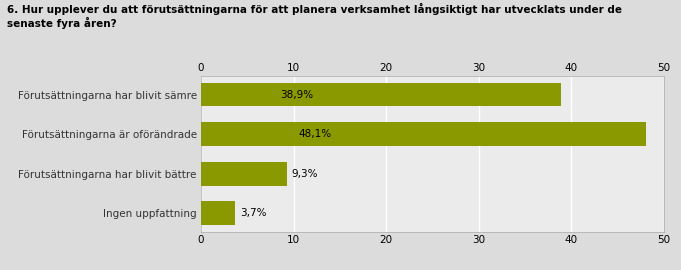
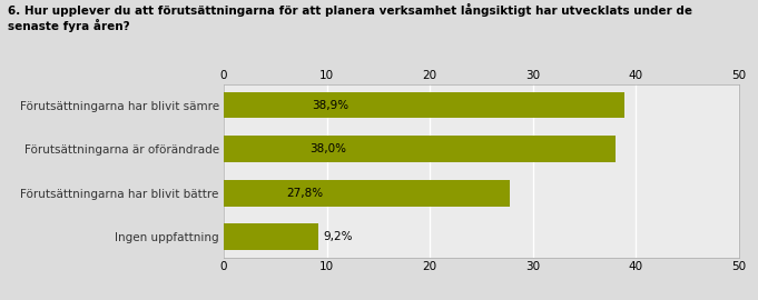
Förutsättningarna är oförändrade: 48,1% -> 38,0%
Förutsättningarna har blivit bättre: 9,3% -> 27,8%
Ingen uppfattning: 3,7% -> 9,2%
